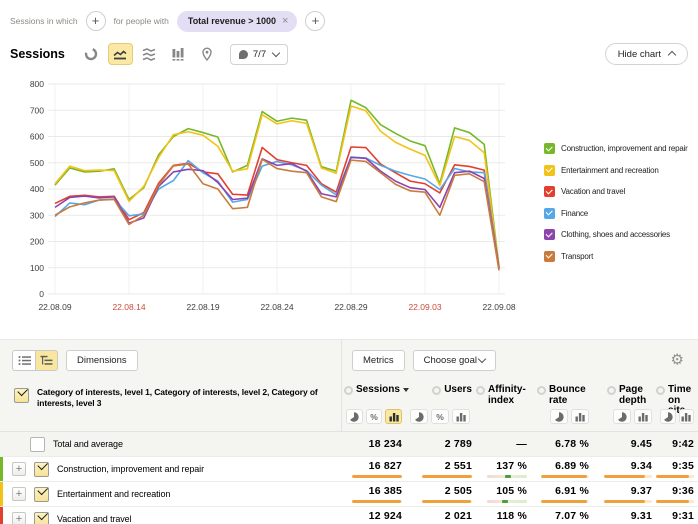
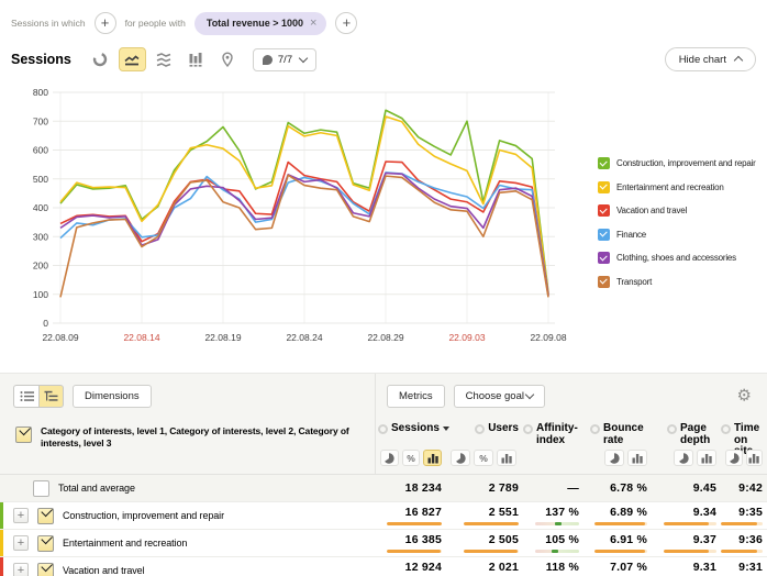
Transport/22.08.09: 300 -> 90
Construction, improvement and repair/22.08.19: 620 -> 680
Construction, improvement and repair/22.09.03: 560 -> 700
